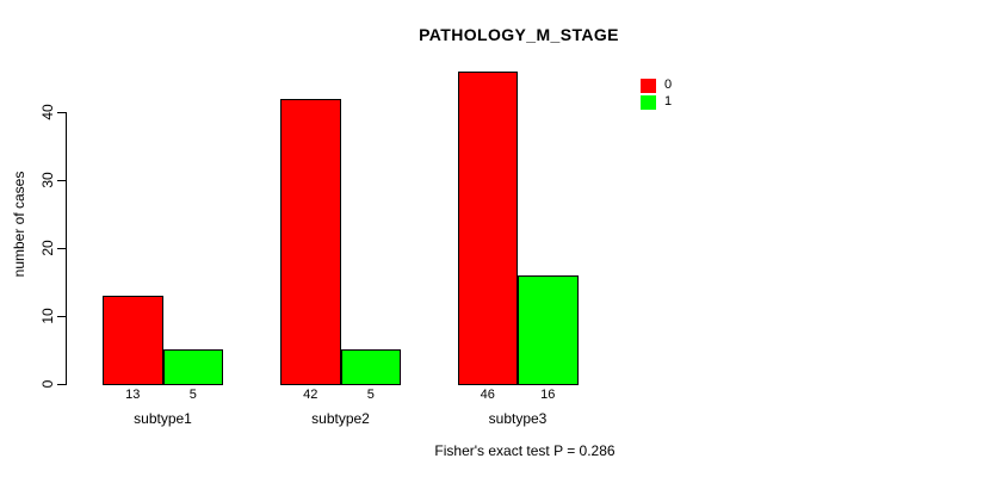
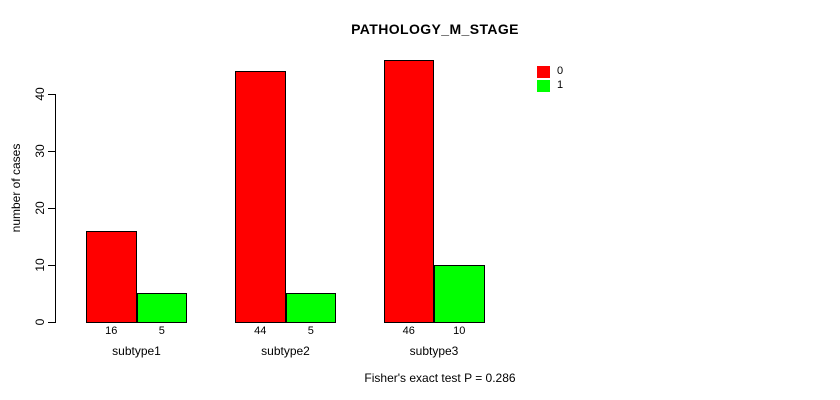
0/subtype1: 13 -> 16
0/subtype2: 42 -> 44
1/subtype3: 16 -> 10
